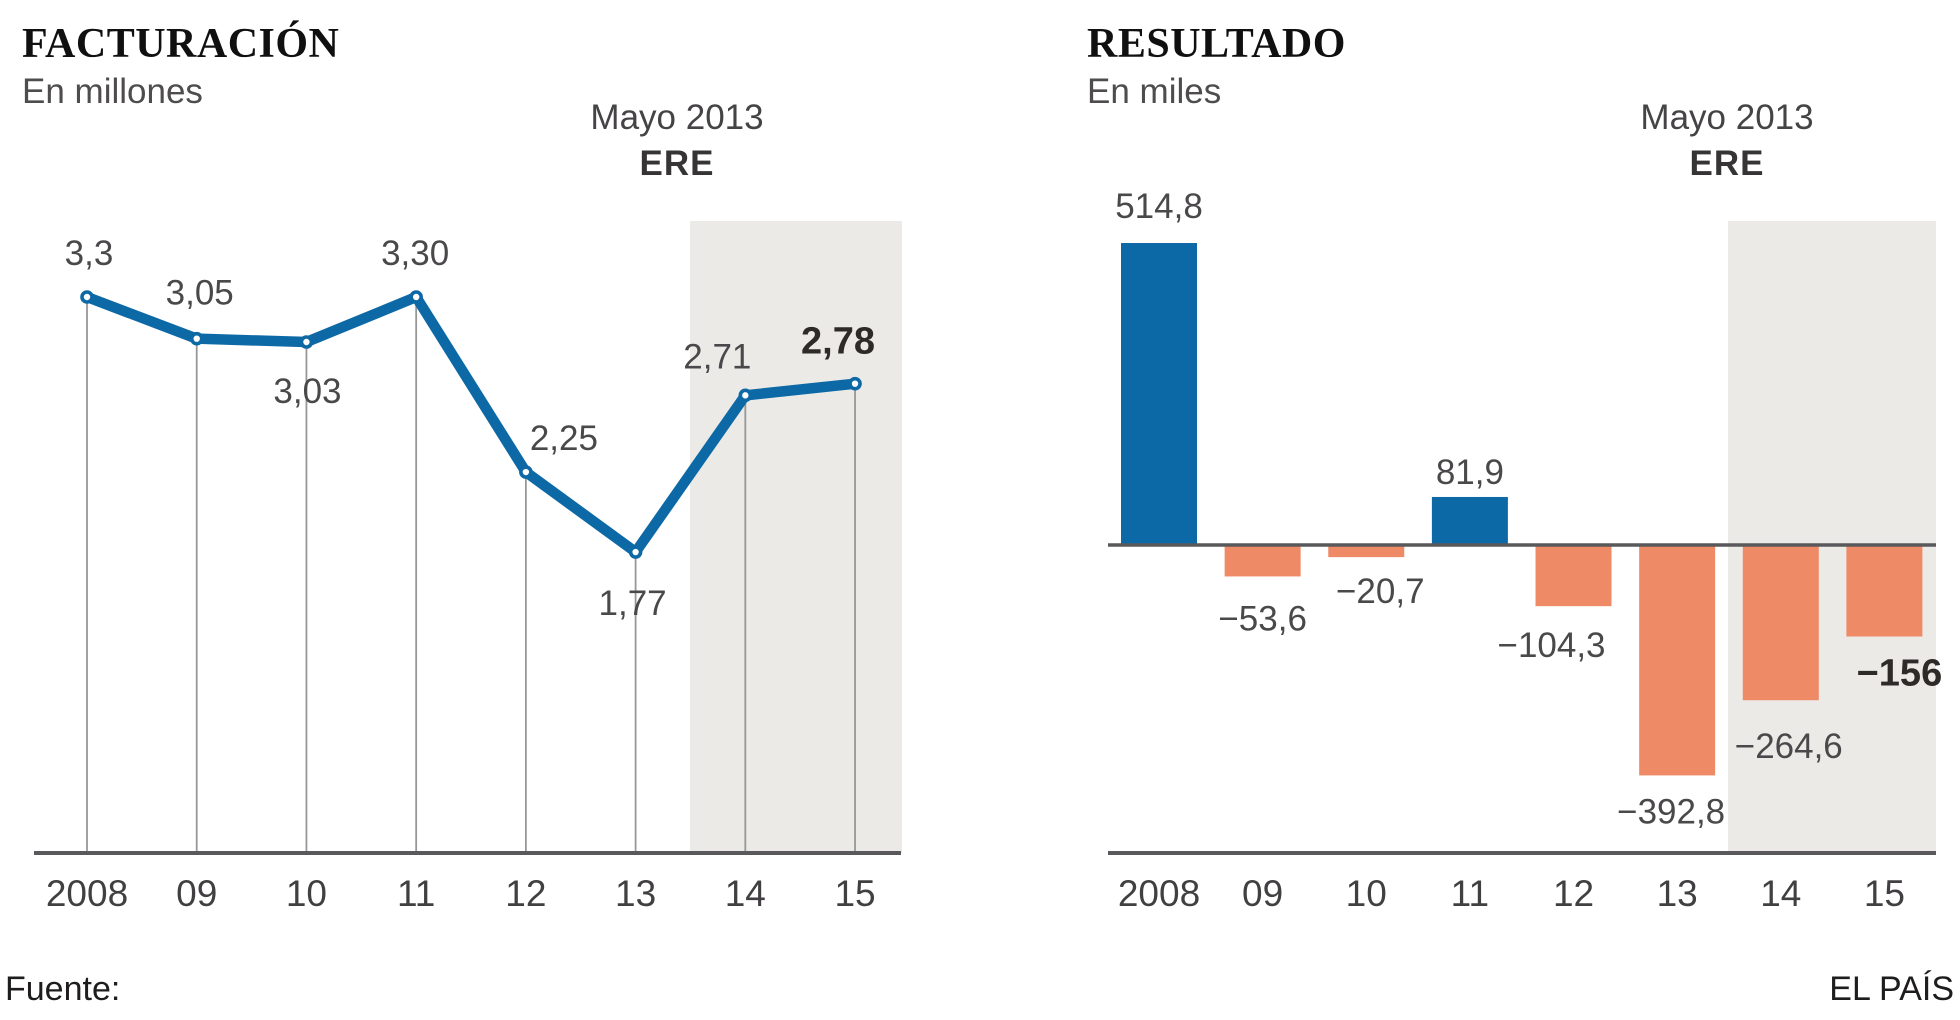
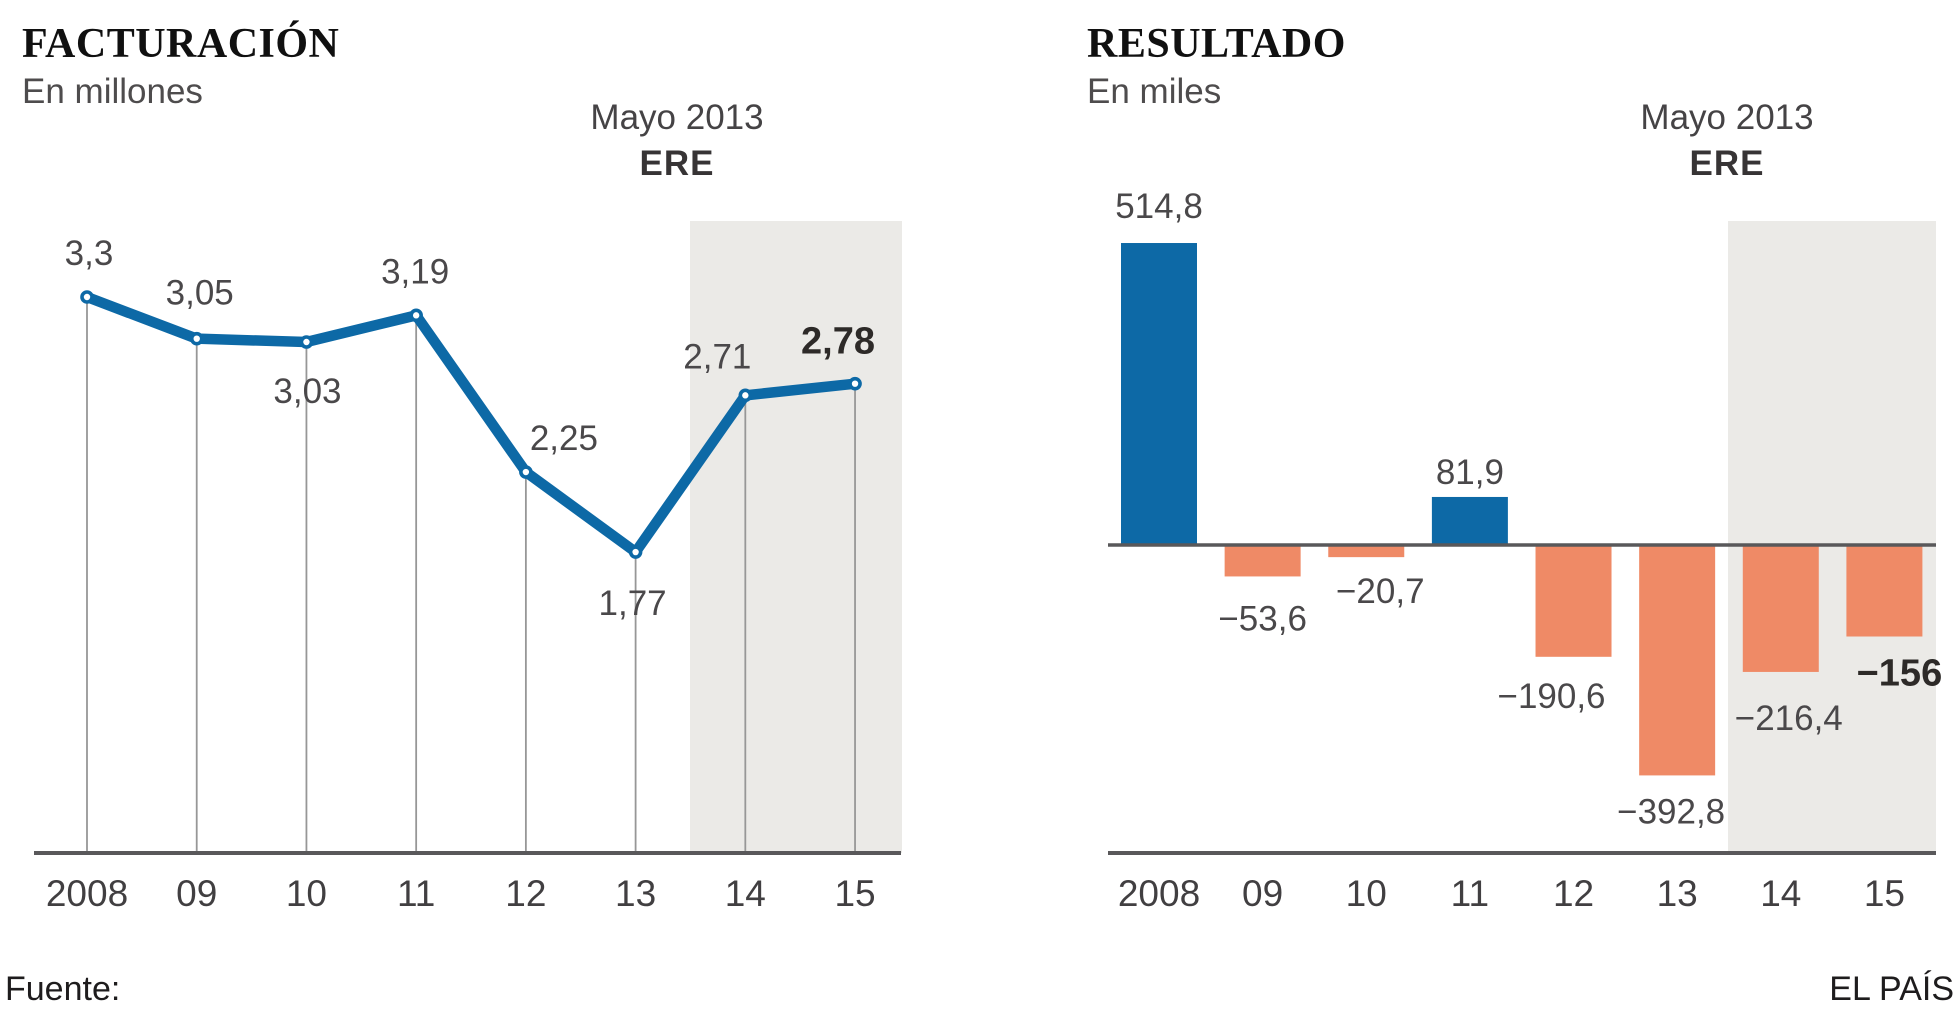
FACTURACIÓN/11: 3,30 -> 3,19
RESULTADO/12: −104,3 -> −190,6
RESULTADO/14: −264,6 -> −216,4
